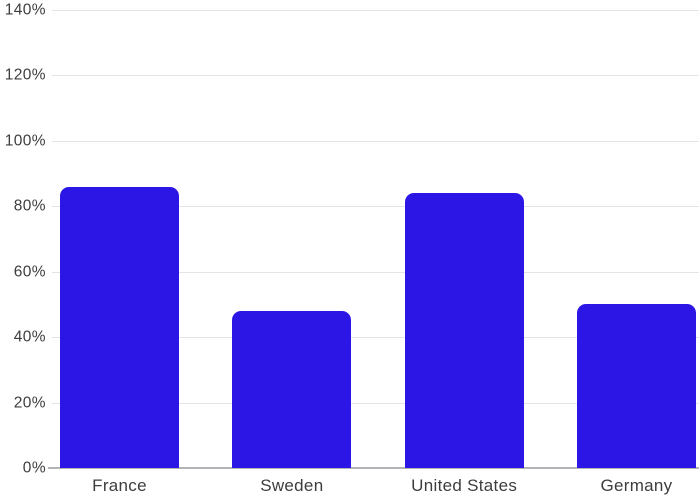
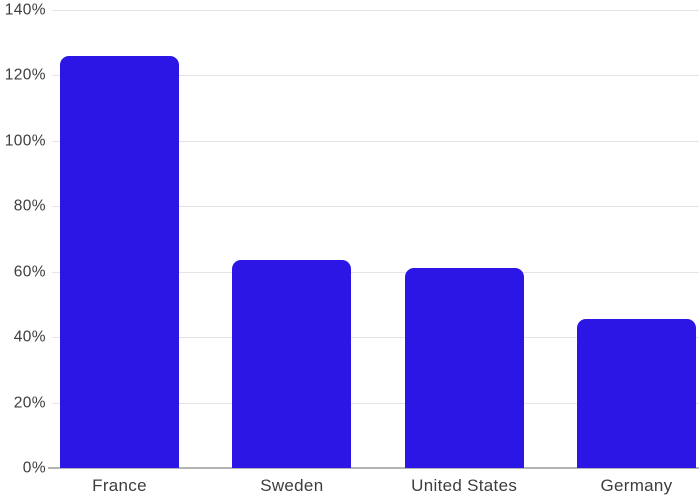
France: 86% -> 126%
Sweden: 48% -> 64%
United States: 84% -> 61%
Germany: 50% -> 46%
